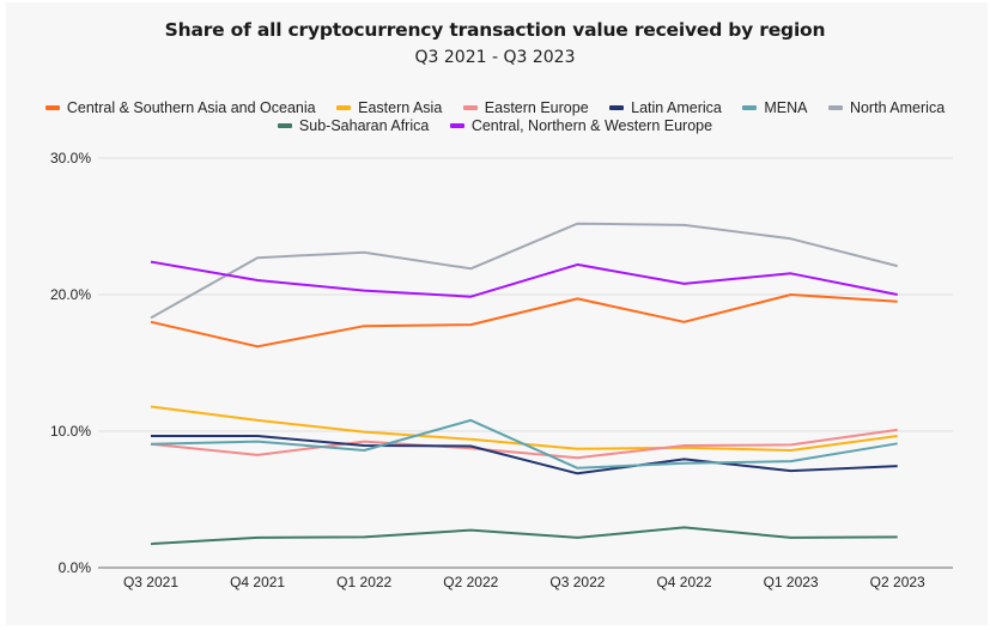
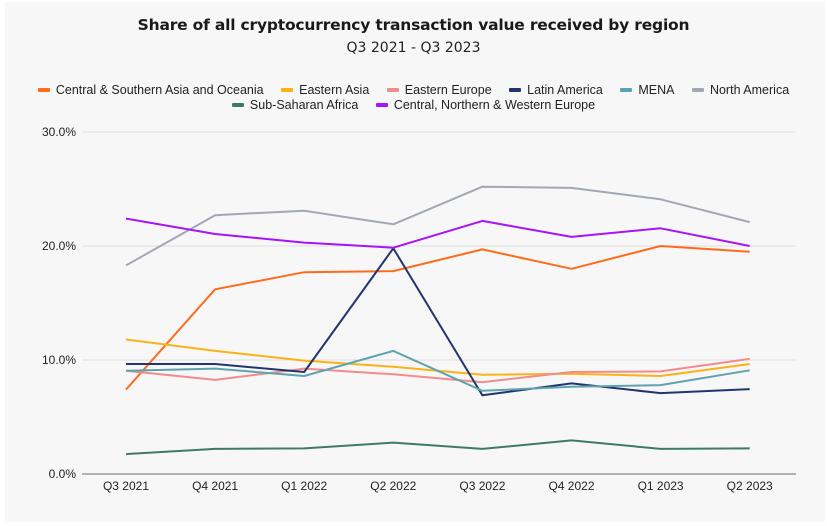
Central & Southern Asia and Oceania/Q3 2021: 18.0% -> 7.4%
Latin America/Q2 2022: 8.9% -> 19.8%
